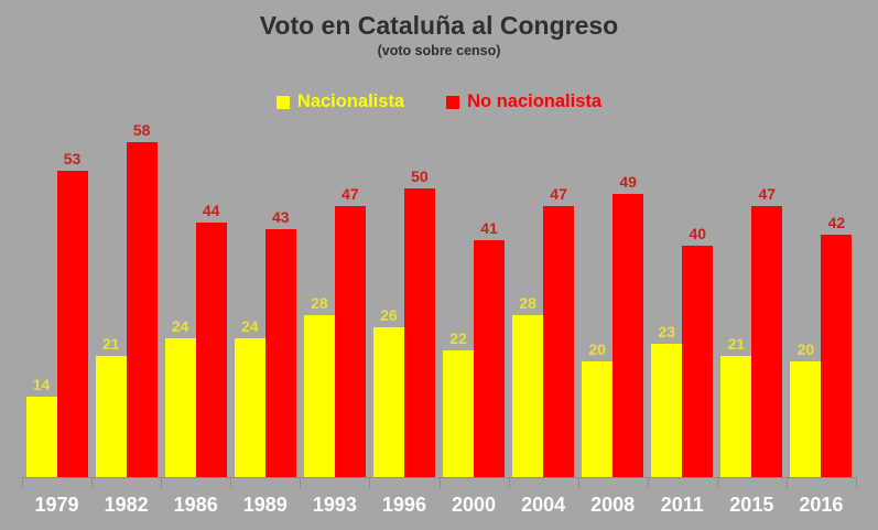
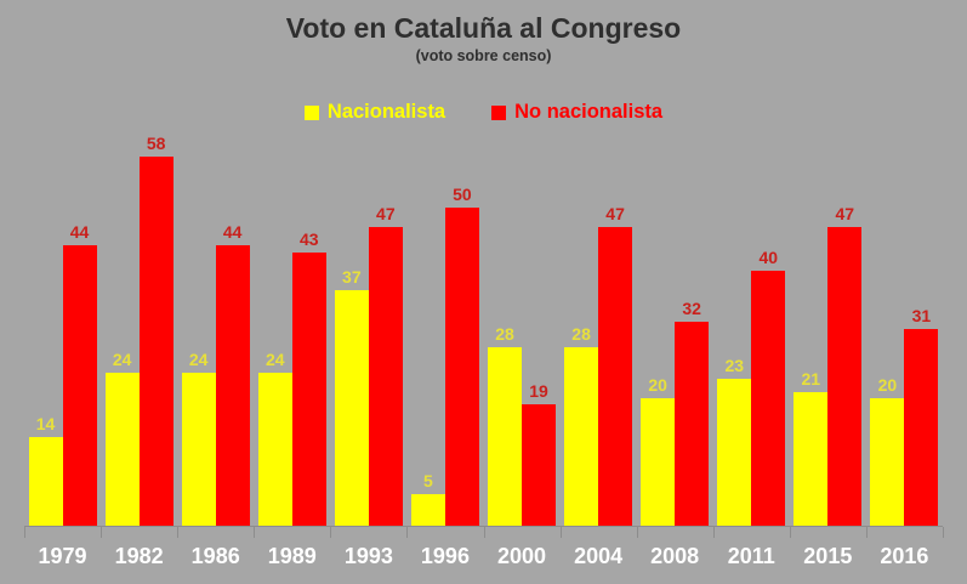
No nacionalista/1979: 53 -> 44
Nacionalista/1982: 21 -> 24
Nacionalista/1993: 28 -> 37
Nacionalista/1996: 26 -> 5
Nacionalista/2000: 22 -> 28
No nacionalista/2000: 41 -> 19
No nacionalista/2008: 49 -> 32
No nacionalista/2016: 42 -> 31
